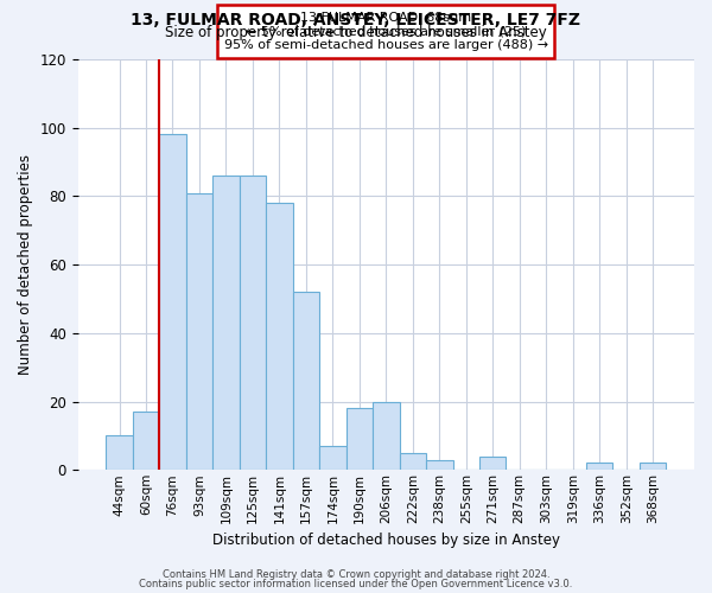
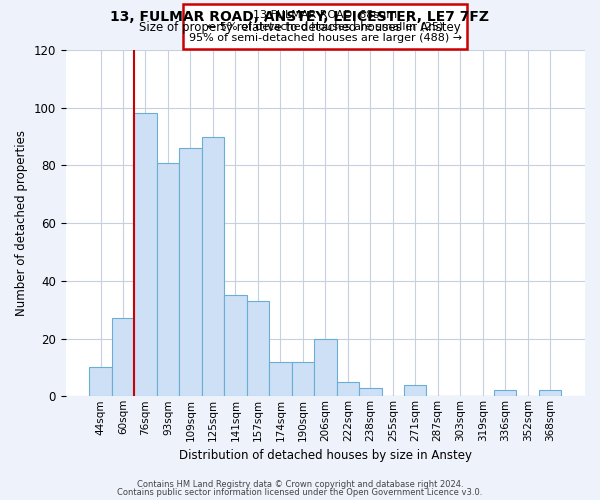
60sqm: 17 -> 27
125sqm: 86 -> 90
141sqm: 78 -> 35
157sqm: 52 -> 33
174sqm: 7 -> 12
190sqm: 18 -> 12
